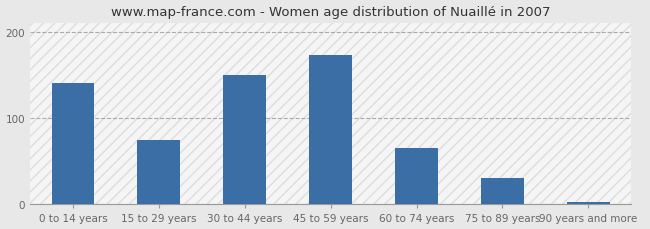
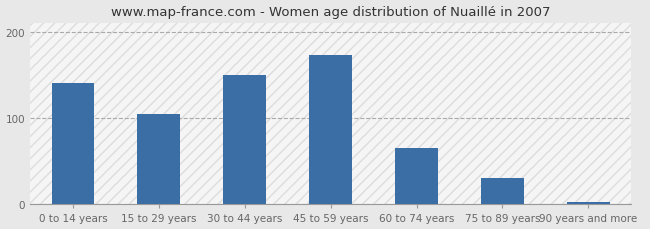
15 to 29 years: 74 -> 105
